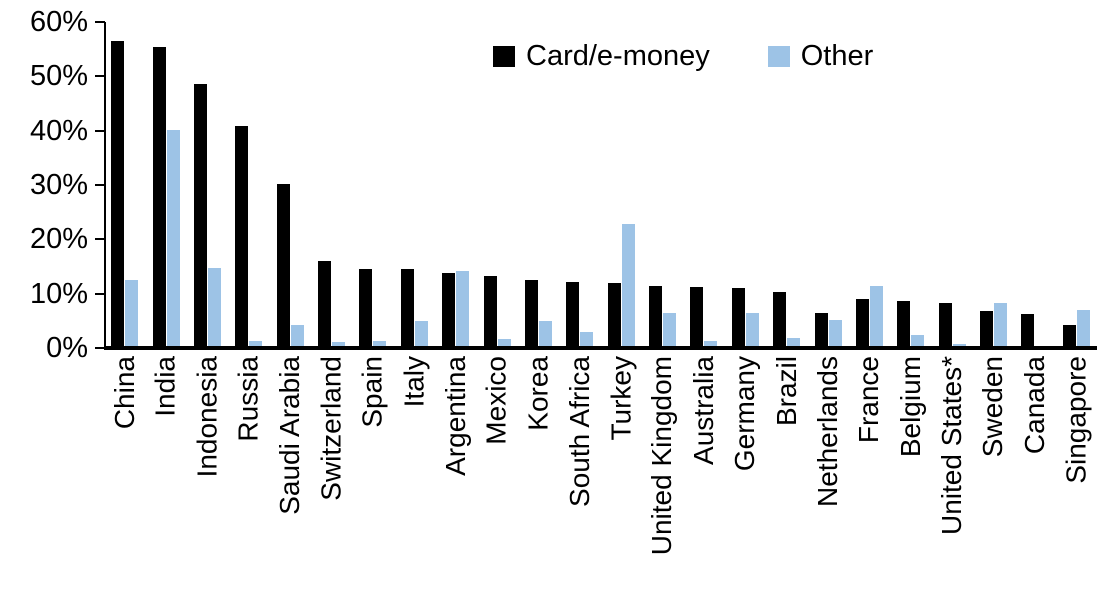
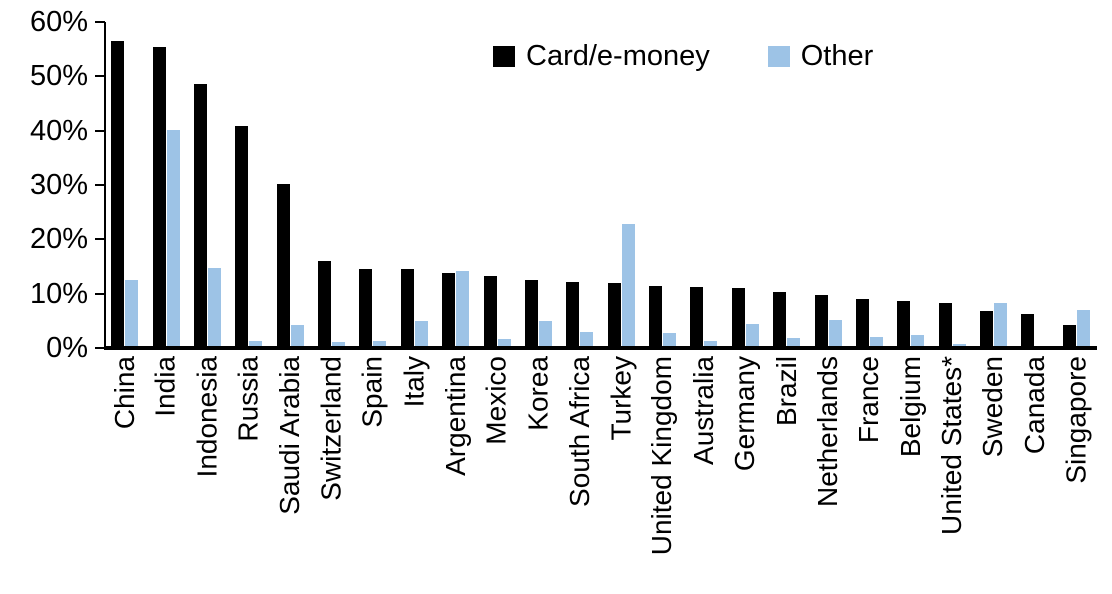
Other/United Kingdom: 6% -> 2%
Other/Germany: 6% -> 4%
Card/e-money/Netherlands: 6% -> 9%
Other/France: 11% -> 2%
